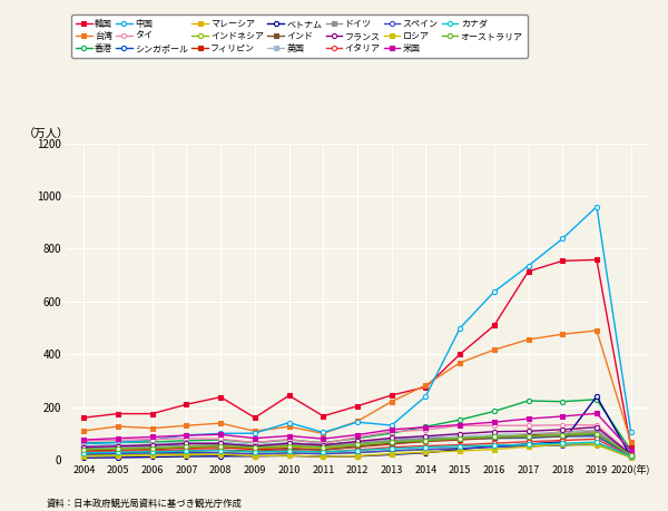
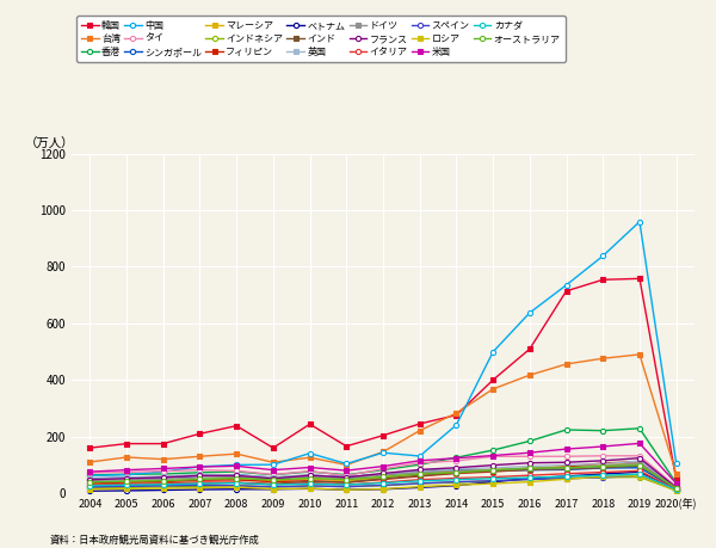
ベトナム/2019: 240 -> 75
